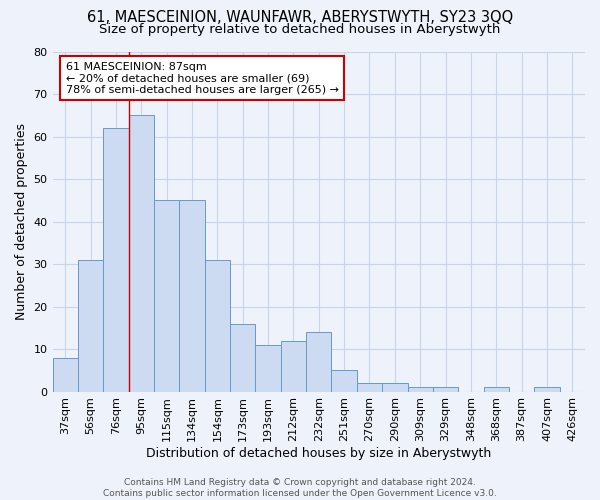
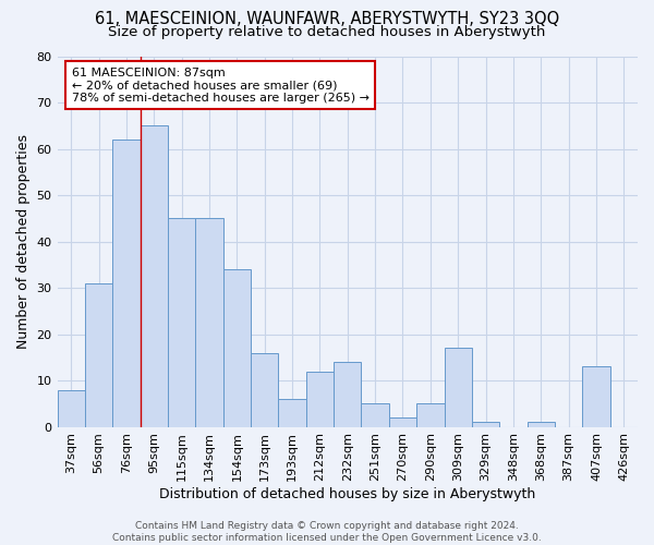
154sqm: 31 -> 34
193sqm: 11 -> 6
290sqm: 2 -> 5
309sqm: 1 -> 17
407sqm: 1 -> 13
